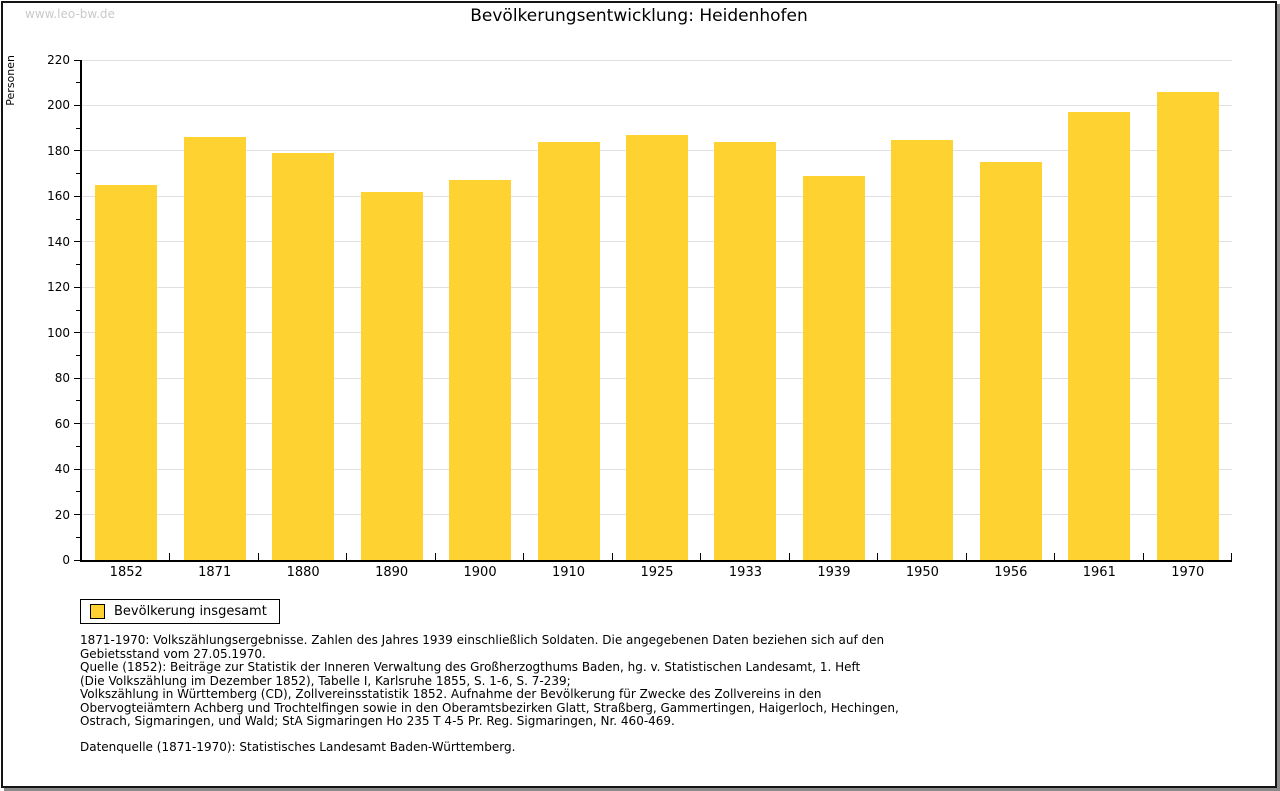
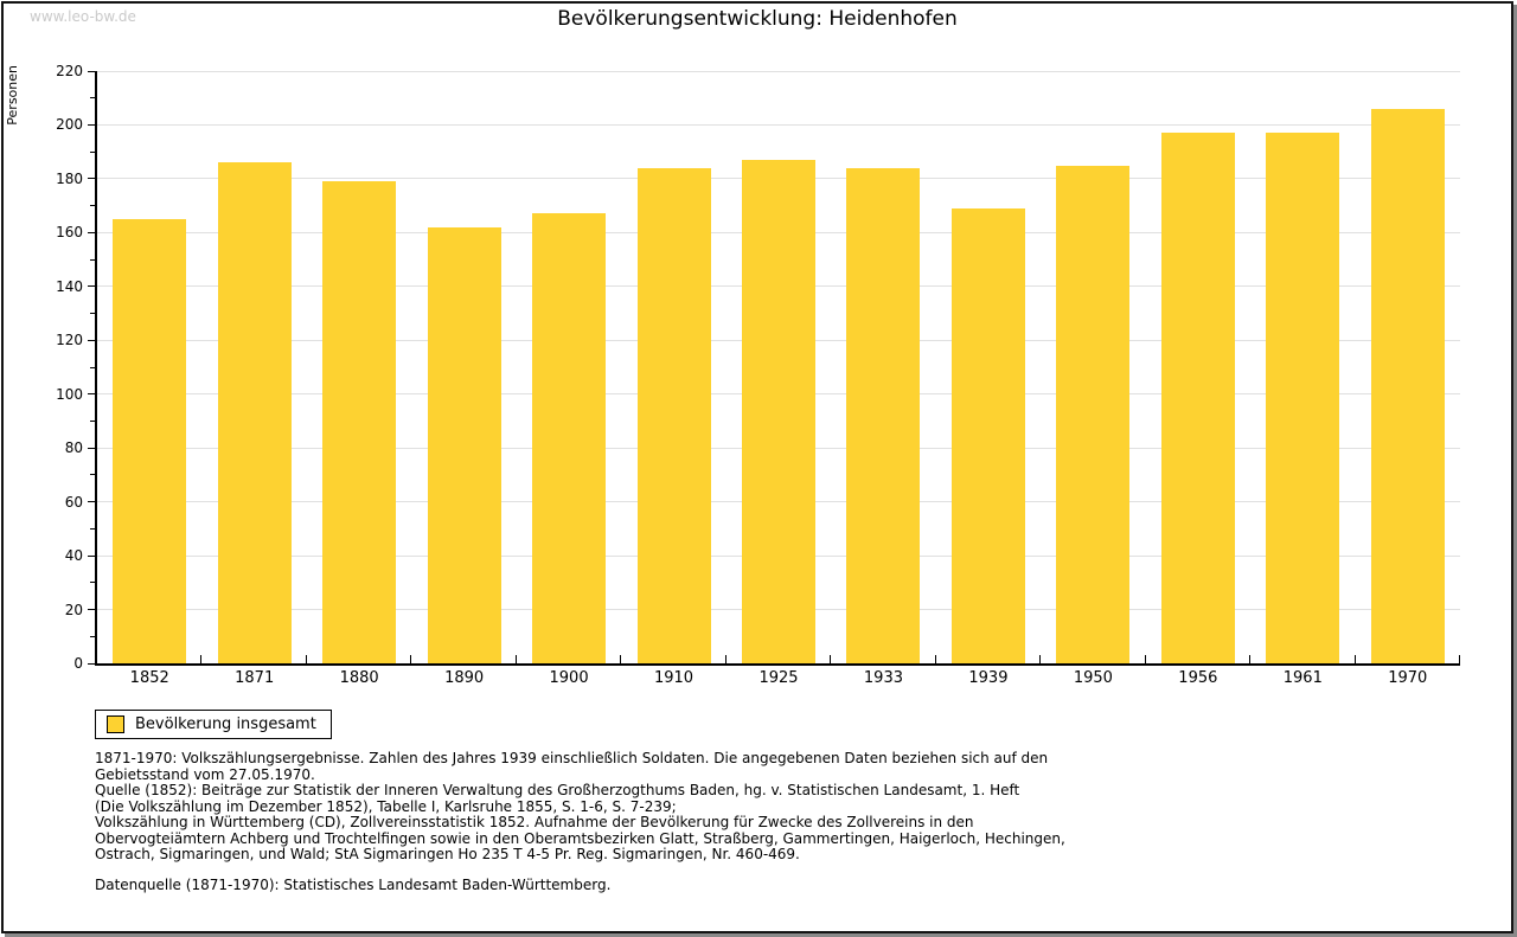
1956: 175 -> 197
